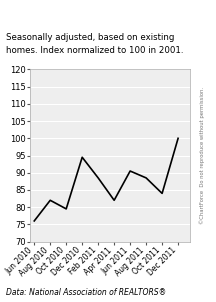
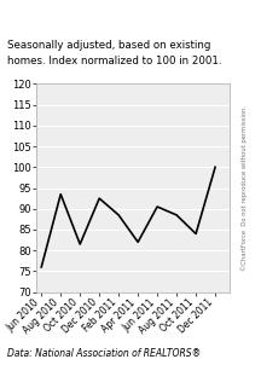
Aug 2010: 82.0 -> 93.5
Oct 2010: 79.5 -> 81.5
Dec 2010: 94.5 -> 92.5
